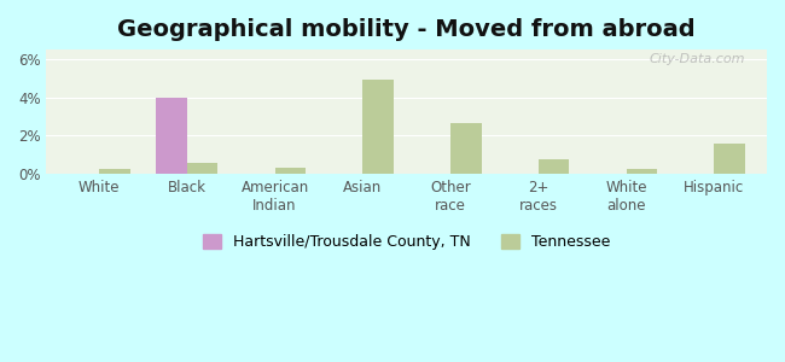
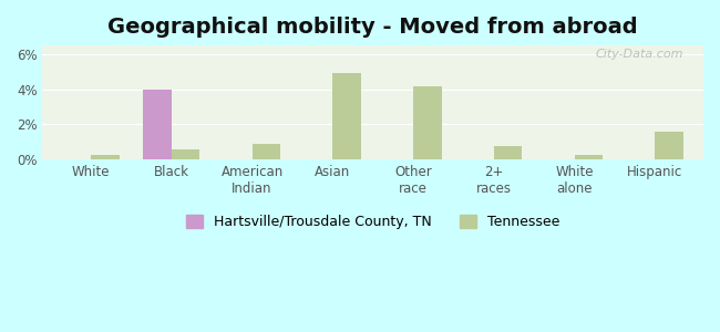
Tennessee/American Indian: 0.3% -> 0.9%
Tennessee/Other race: 2.6% -> 4.2%
